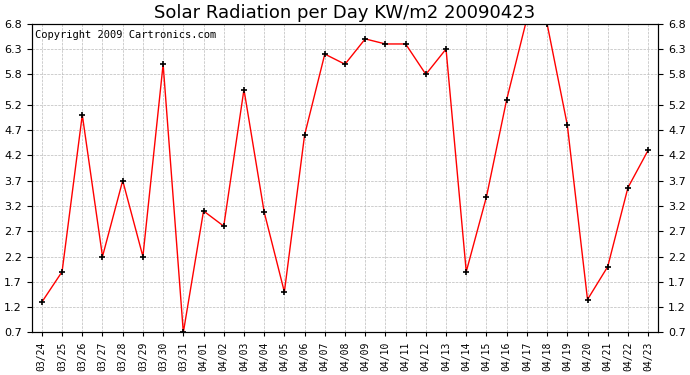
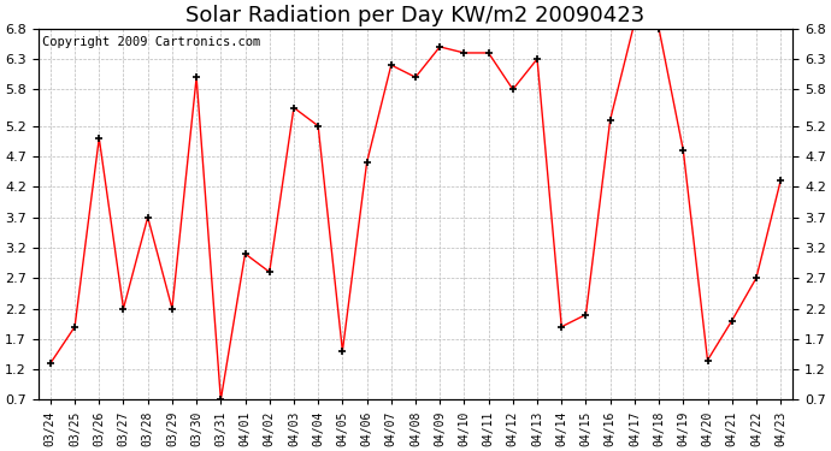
04/04: 3.08 -> 5.20
04/15: 3.38 -> 2.10
04/22: 3.56 -> 2.70
